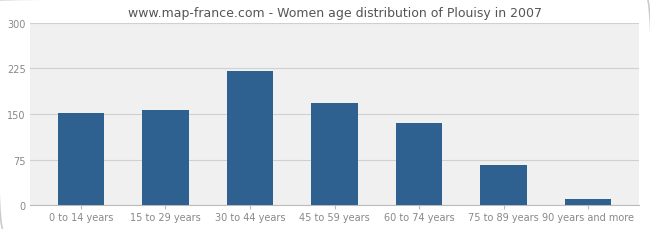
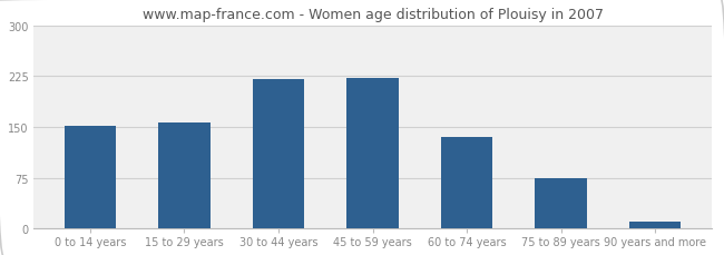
45 to 59 years: 168 -> 223
75 to 89 years: 66 -> 75
